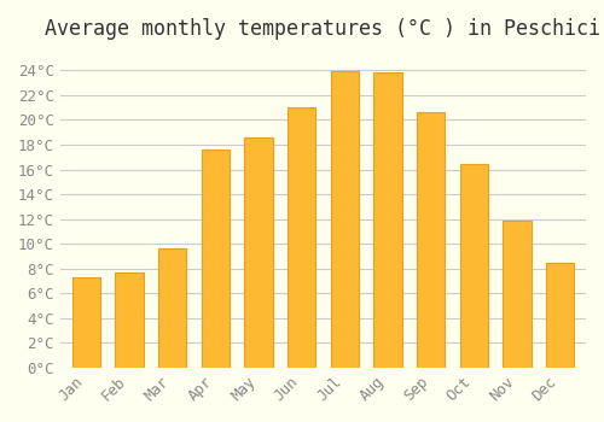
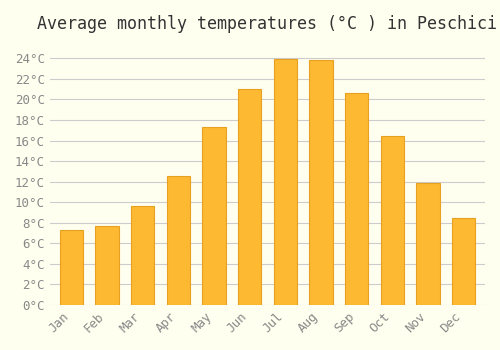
Apr: 17.6°C -> 12.6°C
May: 18.6°C -> 17.3°C
